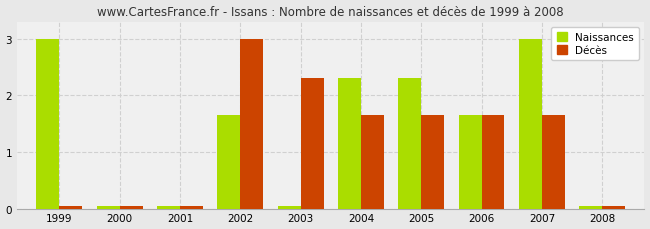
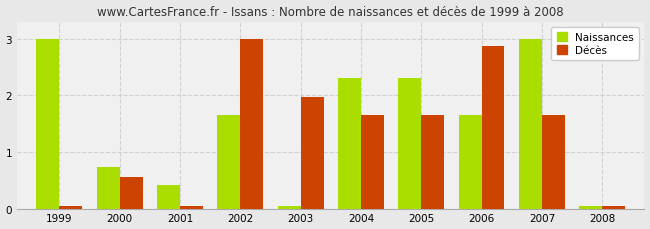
Naissances/2000: 0.05 -> 0.74
Décès/2000: 0.05 -> 0.56
Naissances/2001: 0.05 -> 0.42
Décès/2003: 2.30 -> 1.96
Décès/2006: 1.65 -> 2.86
